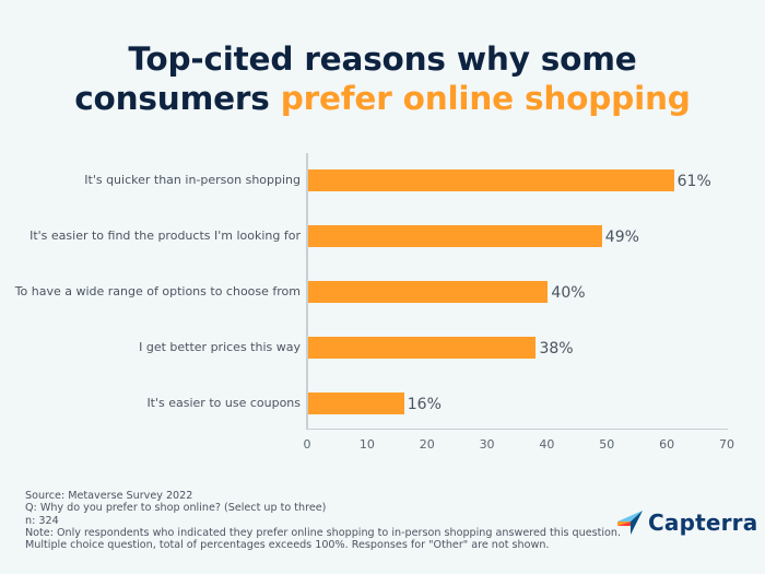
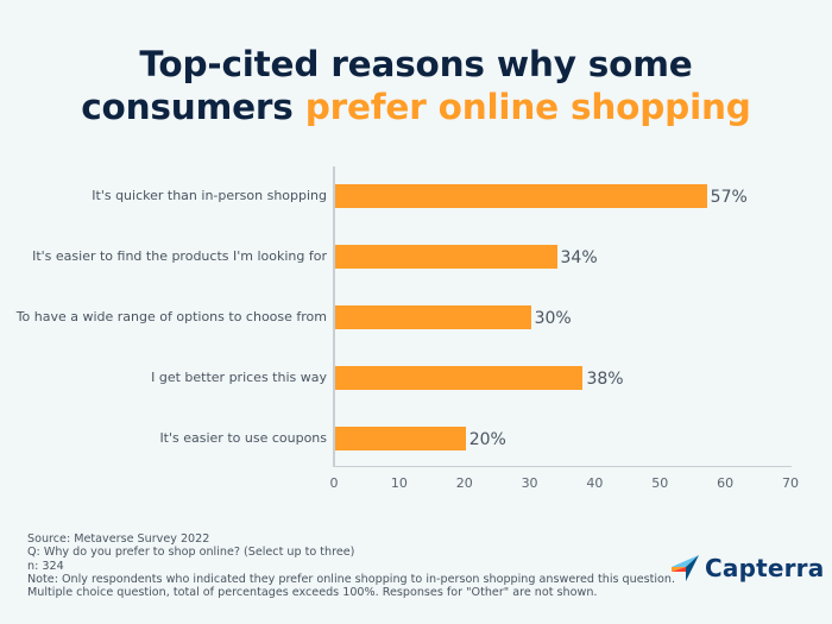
It's quicker than in-person shopping: 61% -> 57%
It's easier to find the products I'm looking for: 49% -> 34%
To have a wide range of options to choose from: 40% -> 30%
It's easier to use coupons: 16% -> 20%
